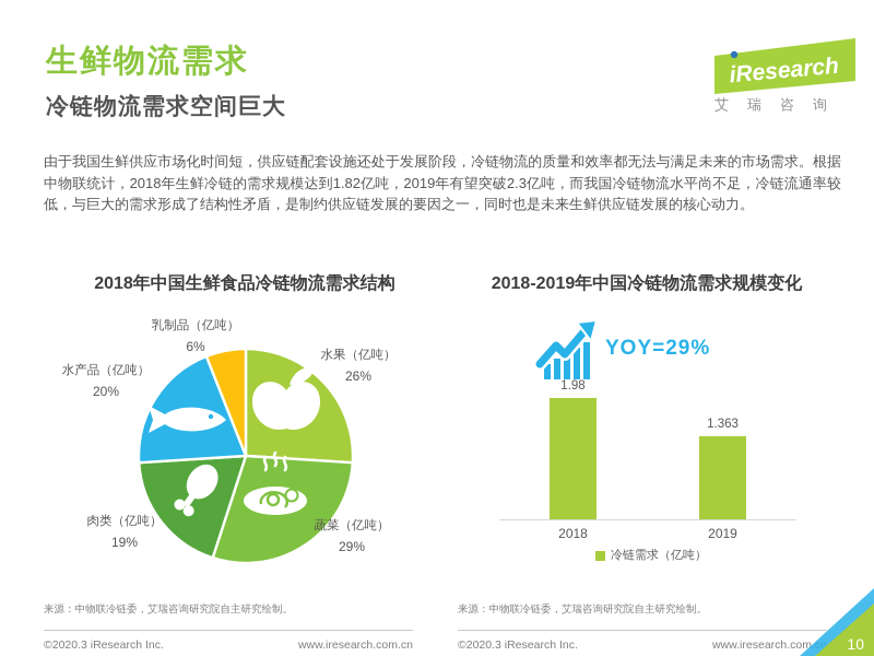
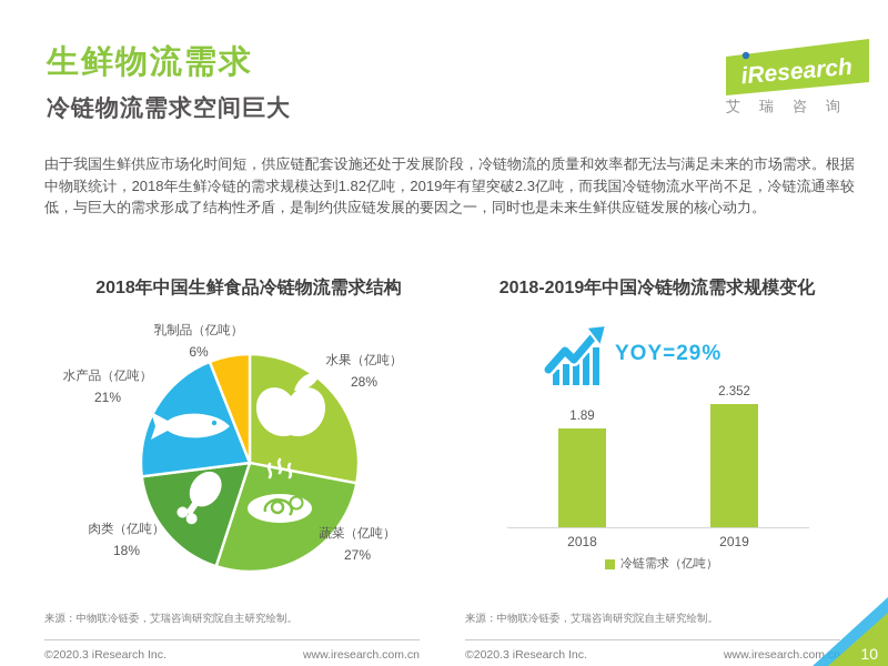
2018年中国生鲜食品冷链物流需求结构/水果（亿吨）: 26% -> 28%
2018年中国生鲜食品冷链物流需求结构/蔬菜（亿吨）: 29% -> 27%
2018年中国生鲜食品冷链物流需求结构/肉类（亿吨）: 19% -> 18%
2018年中国生鲜食品冷链物流需求结构/水产品（亿吨）: 20% -> 21%
2018-2019年中国冷链物流需求规模变化/2018: 1.98 -> 1.89
2018-2019年中国冷链物流需求规模变化/2019: 1.363 -> 2.352
